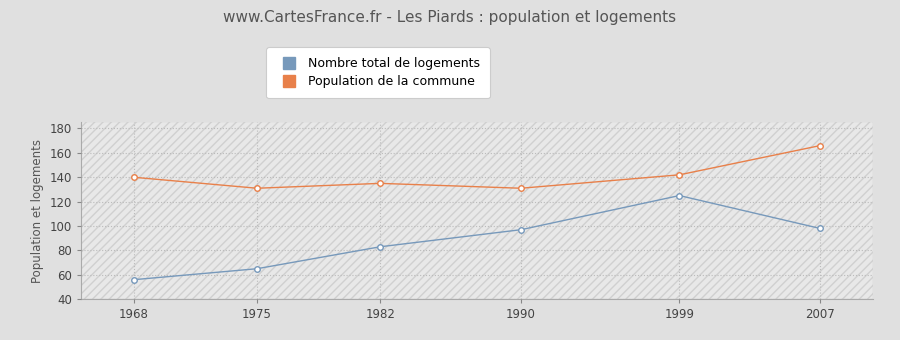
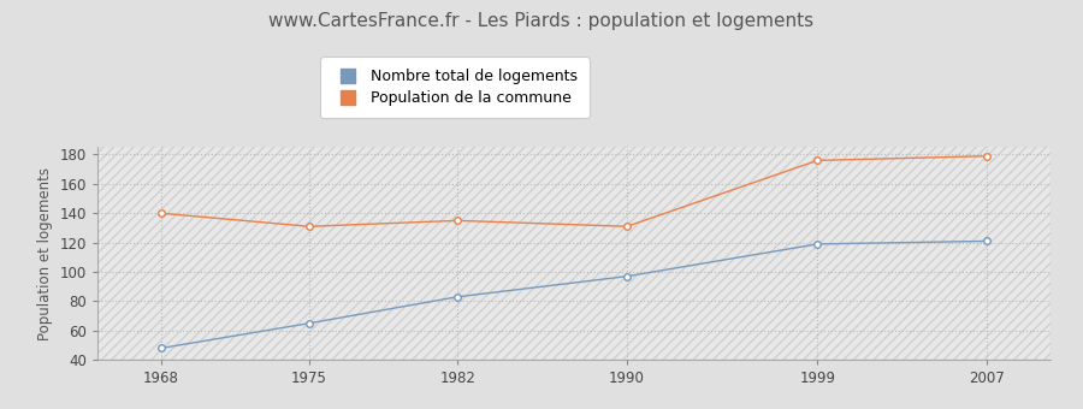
Nombre total de logements/1968: 56 -> 48
Nombre total de logements/1999: 125 -> 119
Population de la commune/1999: 142 -> 176
Nombre total de logements/2007: 98 -> 121
Population de la commune/2007: 166 -> 179
